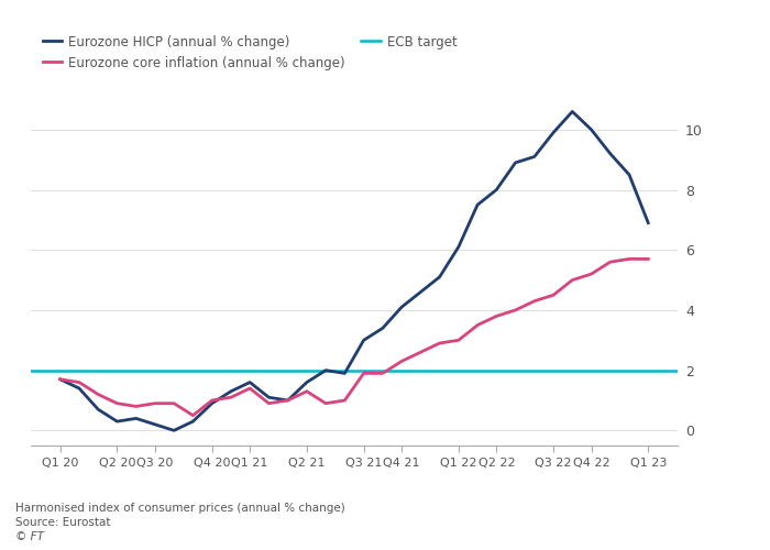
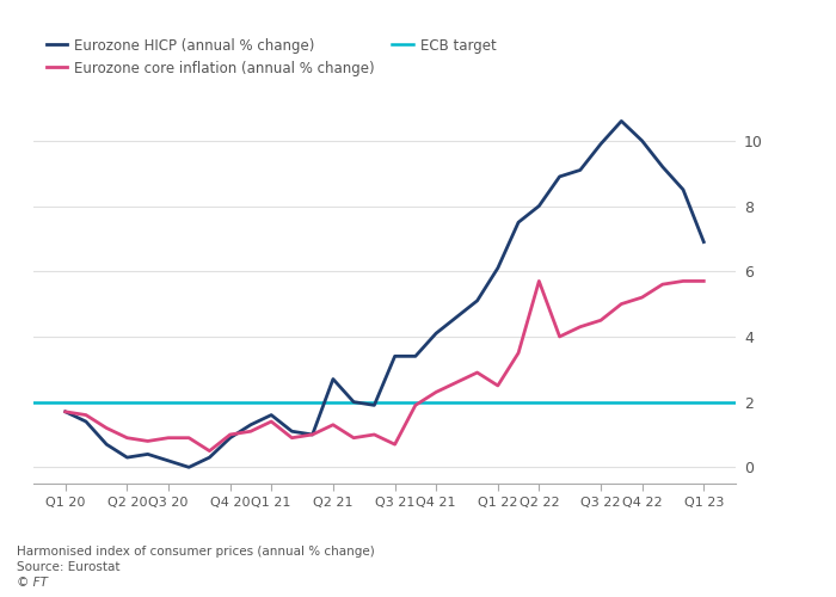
Eurozone HICP (annual % change)/Q2 21: 1.6 -> 2.7
Eurozone HICP (annual % change)/Q3 21: 3.0 -> 3.4
Eurozone core inflation (annual % change)/Q3 21: 1.9 -> 0.7
Eurozone core inflation (annual % change)/Q1 22: 3.0 -> 2.5
Eurozone core inflation (annual % change)/Q2 22: 3.8 -> 5.7
